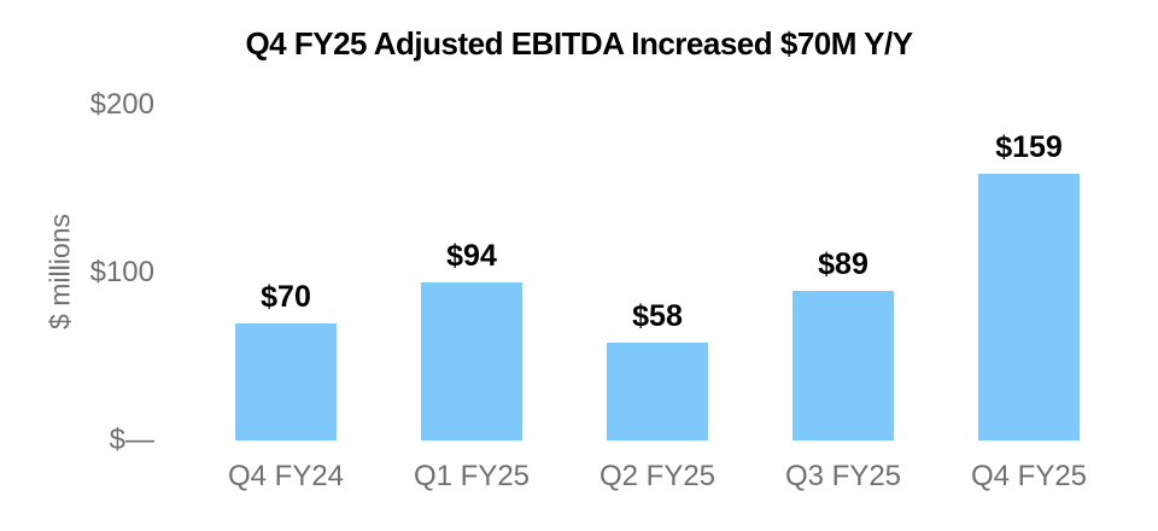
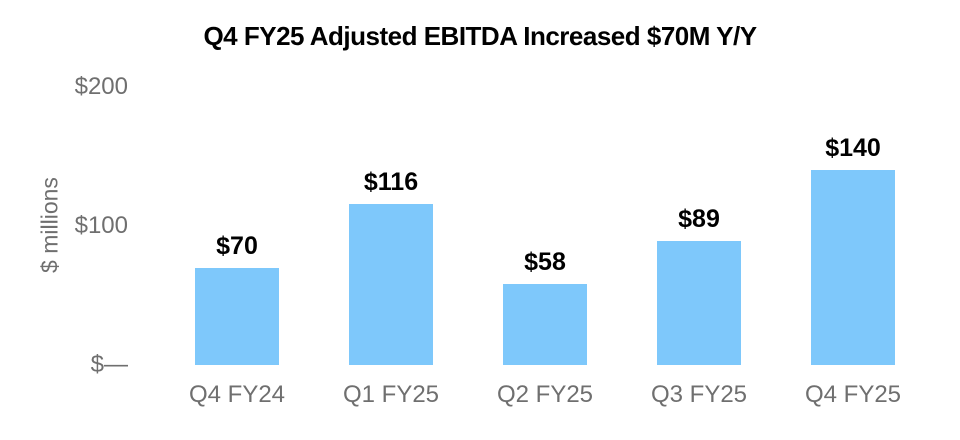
Q1 FY25: $94 -> $116
Q4 FY25: $159 -> $140
